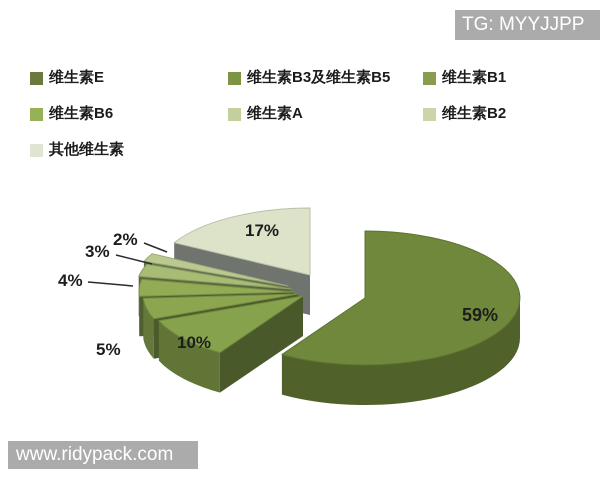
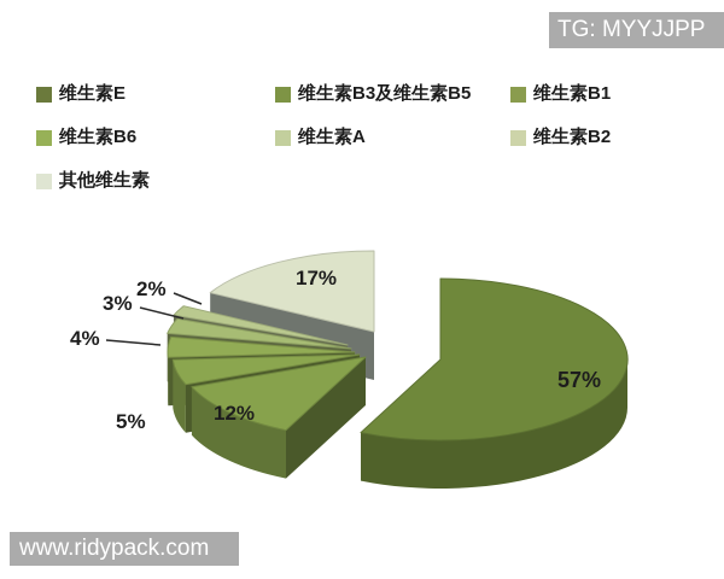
维生素E: 59% -> 57%
维生素B3及维生素B5: 10% -> 12%
